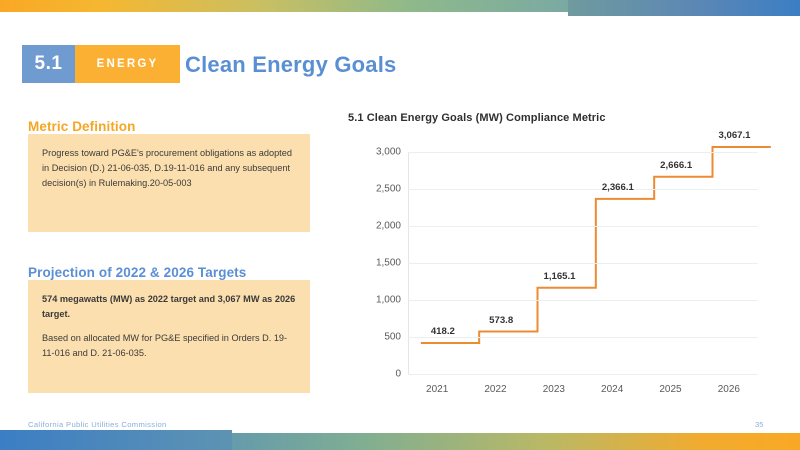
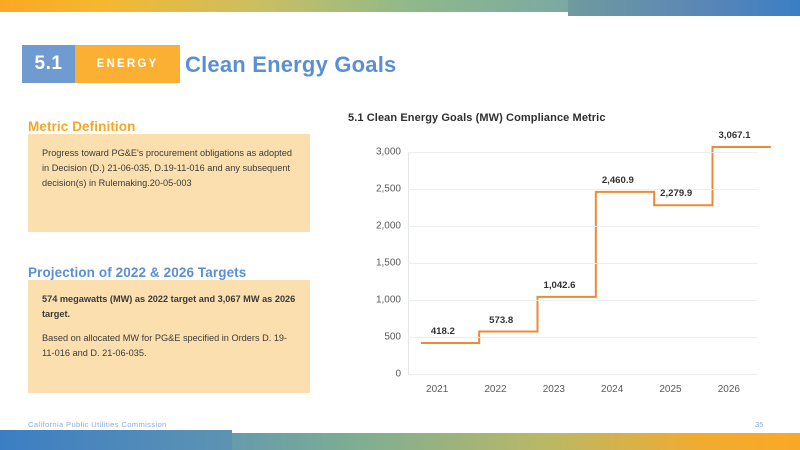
2023: 1,165.1 -> 1,042.6
2024: 2,366.1 -> 2,460.9
2025: 2,666.1 -> 2,279.9
